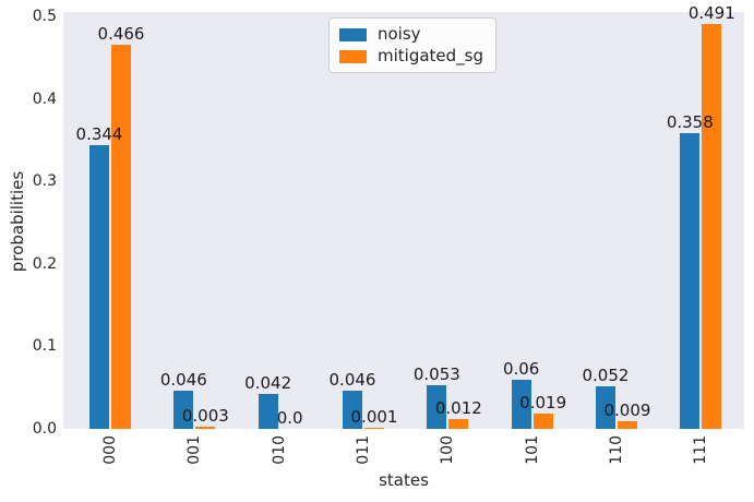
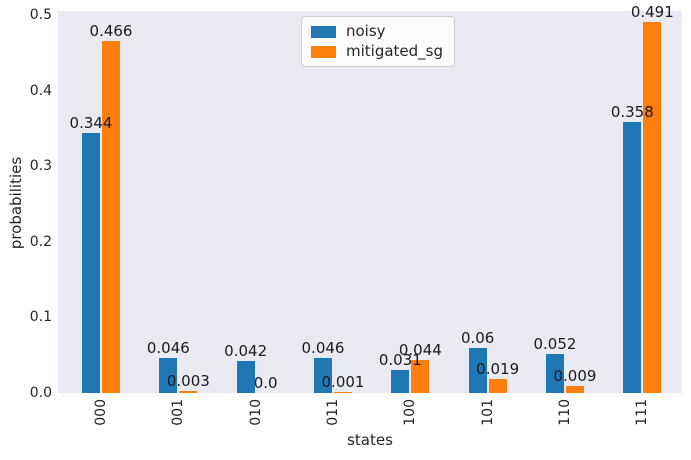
noisy/100: 0.053 -> 0.031
mitigated_sg/100: 0.012 -> 0.044
